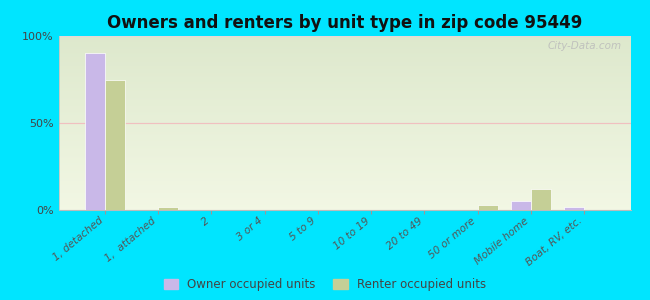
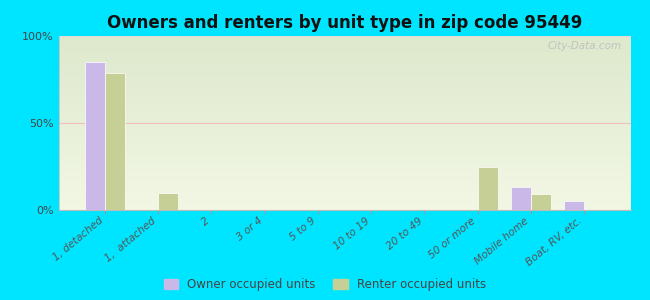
Owner occupied units/1, detached: 90% -> 85%
Renter occupied units/1, detached: 75% -> 79%
Renter occupied units/1, attached: 2% -> 10%
Renter occupied units/50 or more: 3% -> 25%
Owner occupied units/Mobile home: 5% -> 13%
Renter occupied units/Mobile home: 12% -> 9%
Owner occupied units/Boat, RV, etc.: 2% -> 5%
